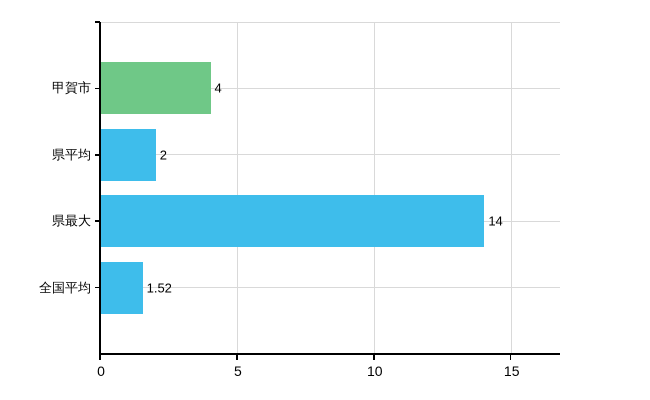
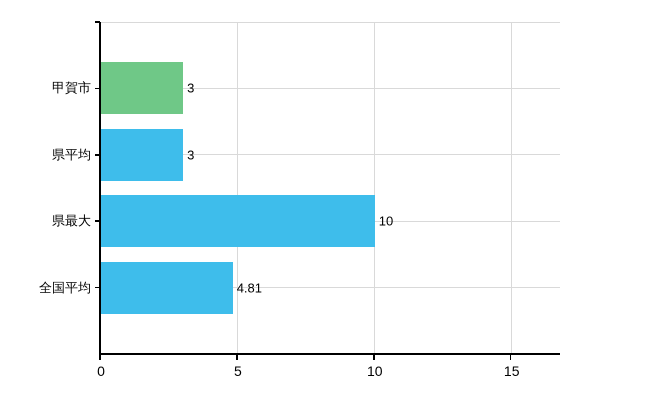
甲賀市: 4 -> 3
県平均: 2 -> 3
県最大: 14 -> 10
全国平均: 1.52 -> 4.81
